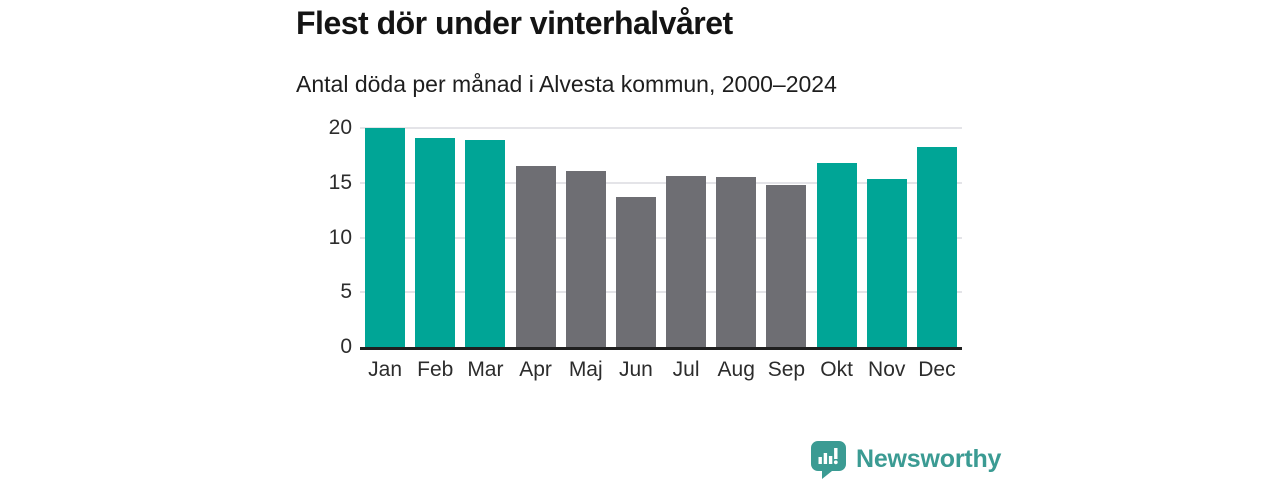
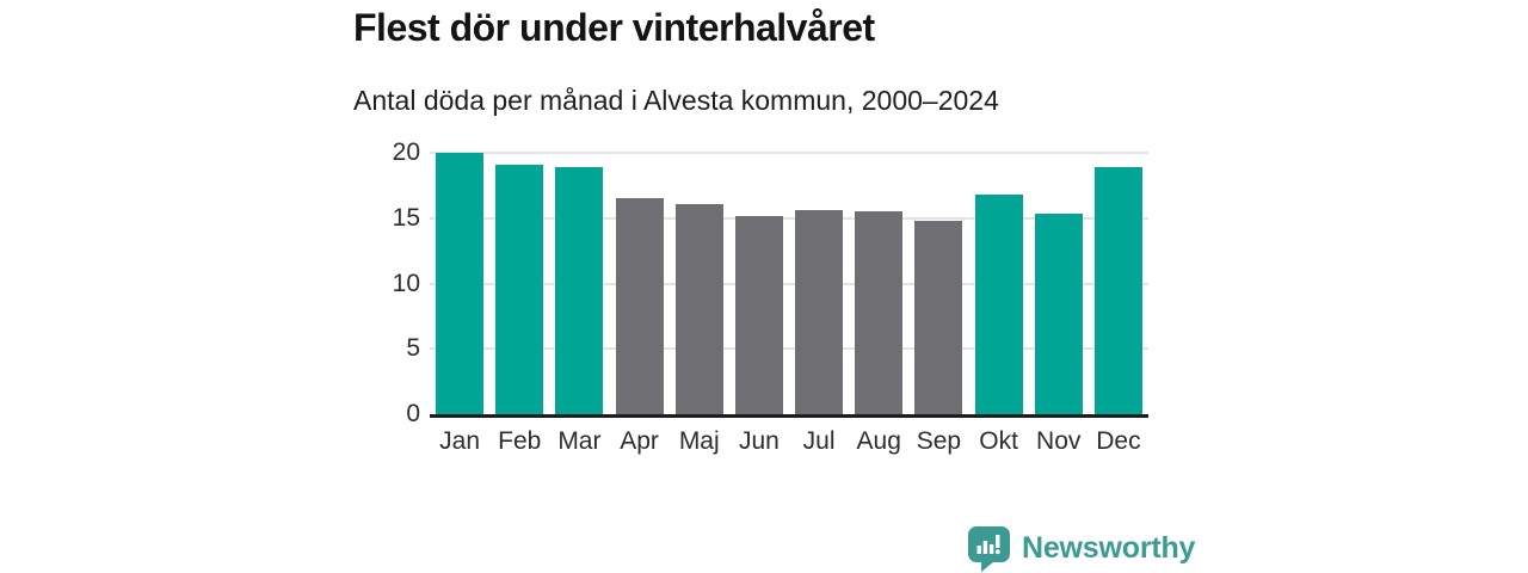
Jun: 13.7 -> 15.2
Dec: 18.3 -> 18.9
